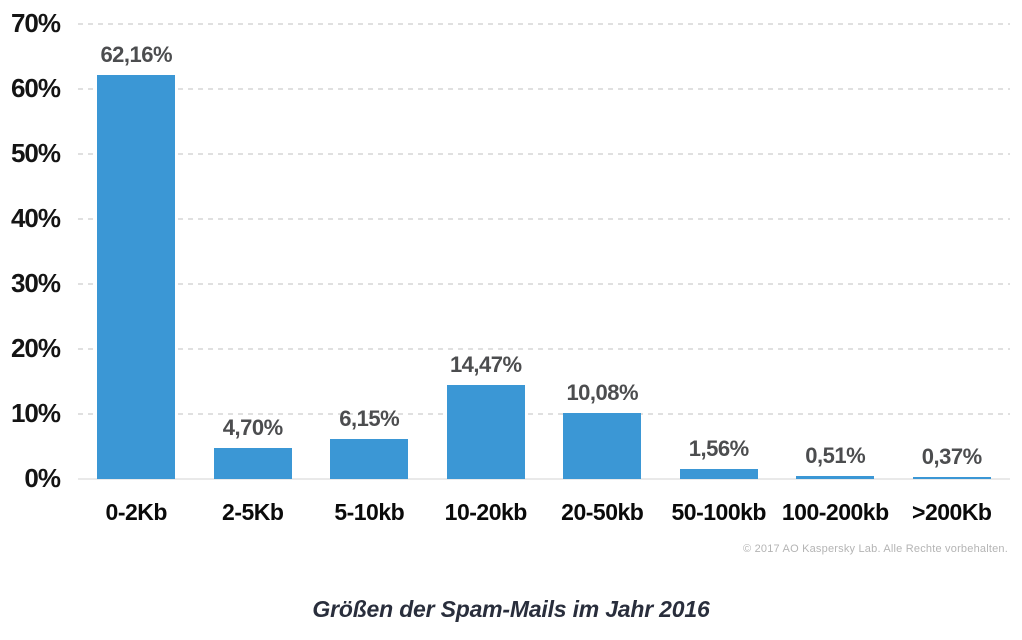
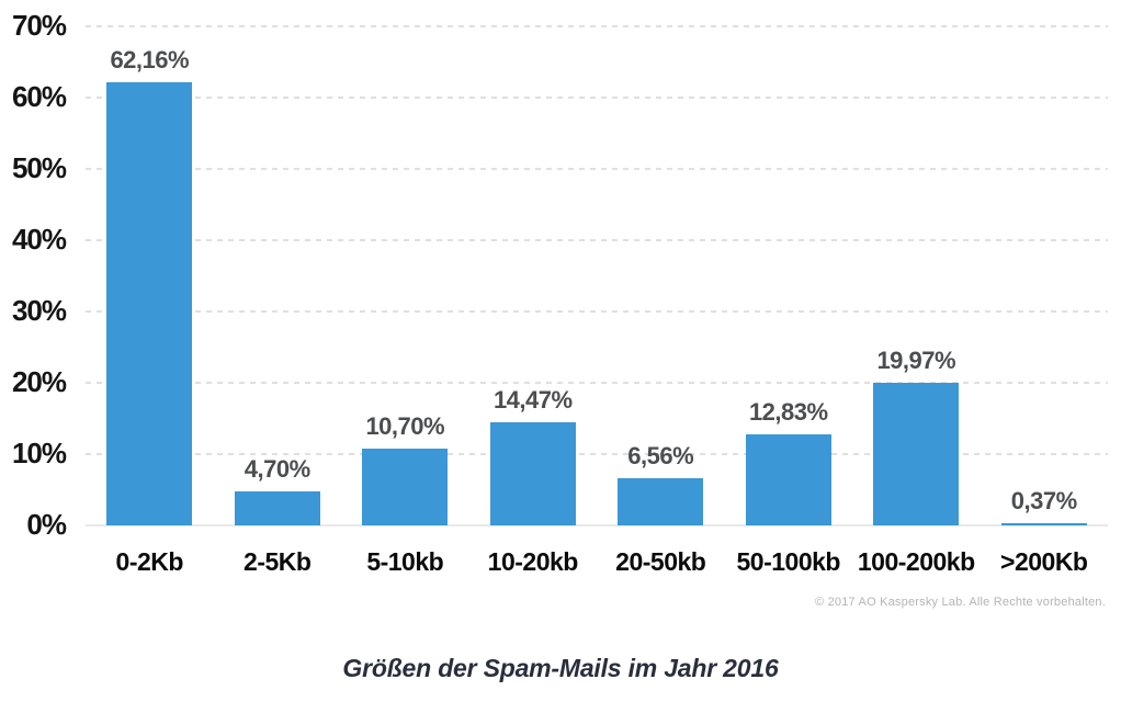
5-10kb: 6,15% -> 10,70%
20-50kb: 10,08% -> 6,56%
50-100kb: 1,56% -> 12,83%
100-200kb: 0,51% -> 19,97%
